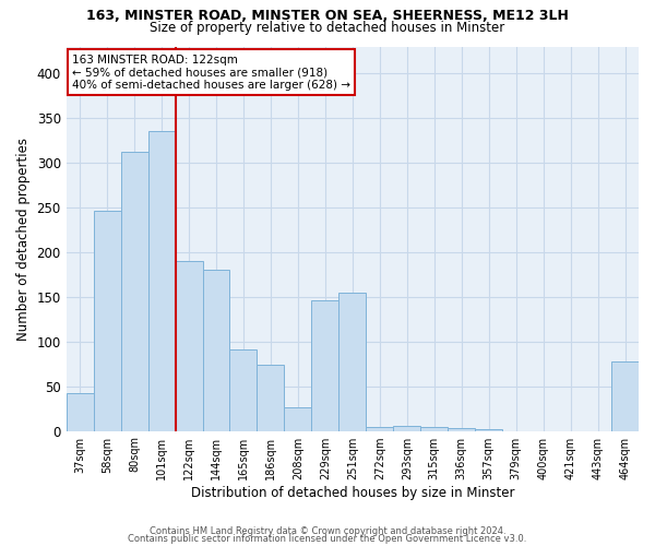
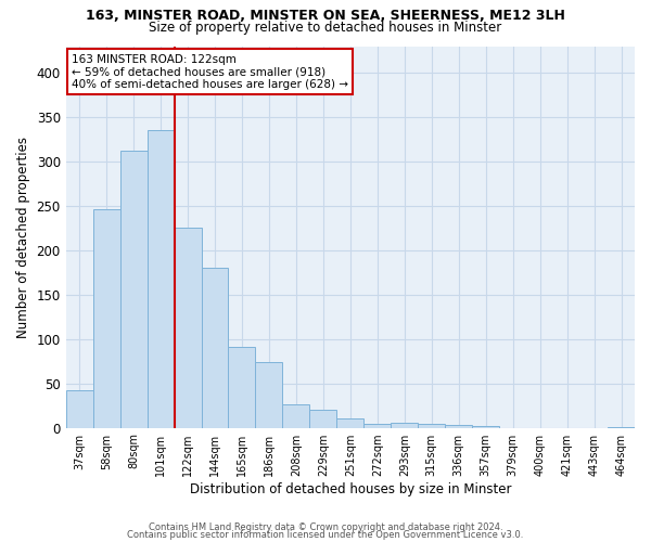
122sqm: 190 -> 226
229sqm: 146 -> 20
251sqm: 154 -> 10
464sqm: 78 -> 1
